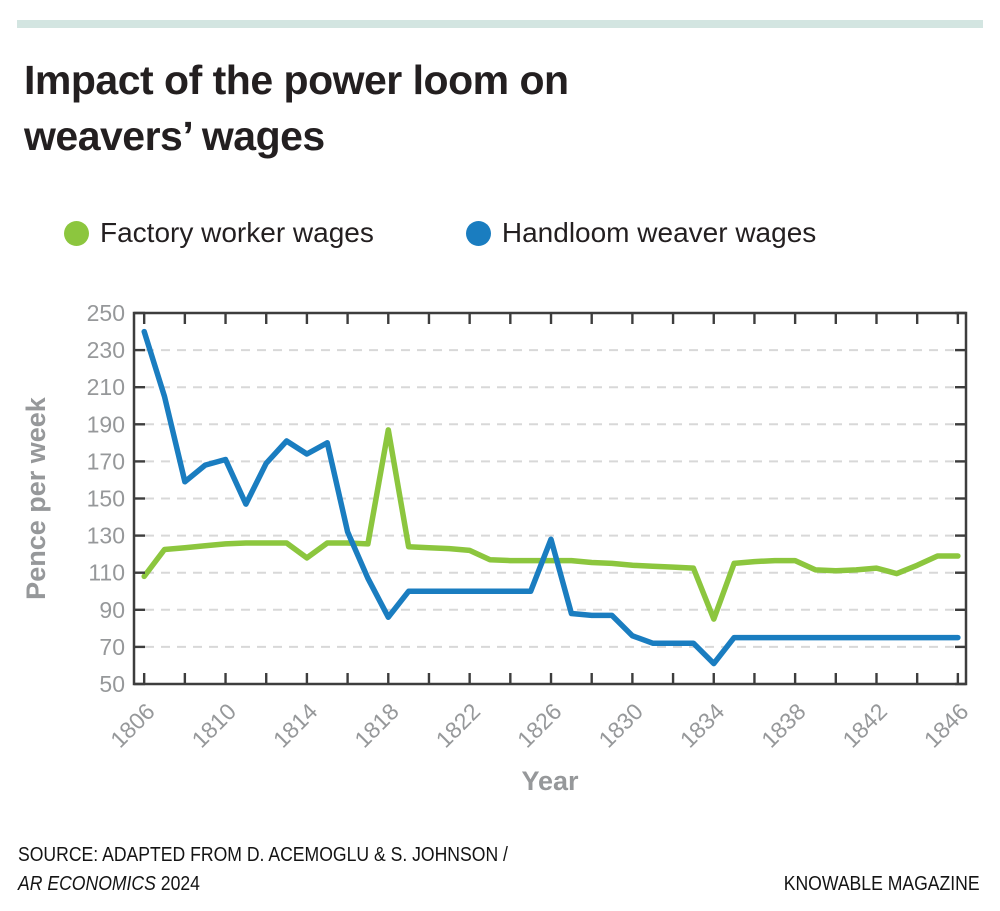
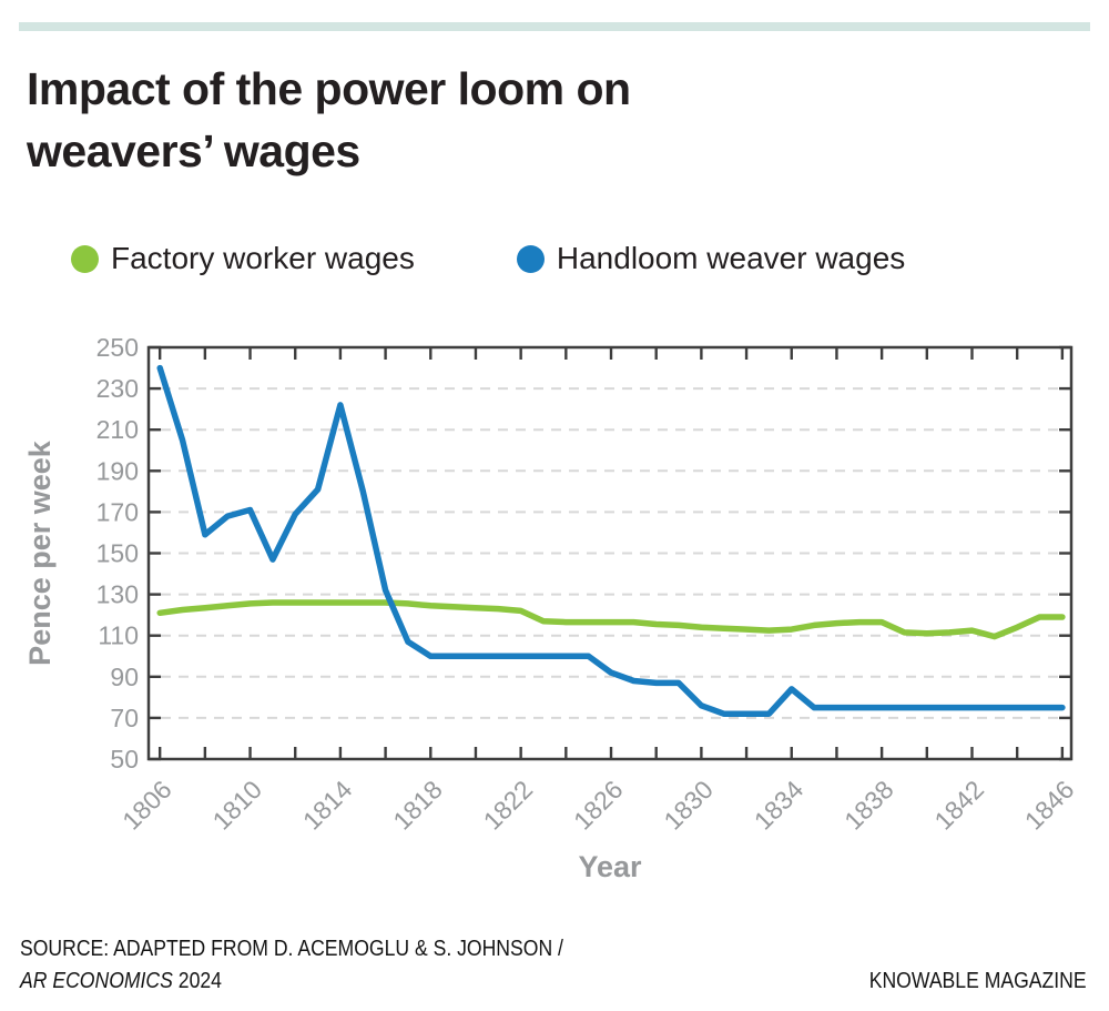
Factory worker wages/1806: 108 -> 121
Factory worker wages/1814: 118 -> 126
Handloom weaver wages/1814: 174 -> 222
Factory worker wages/1818: 187 -> 124
Handloom weaver wages/1818: 86 -> 100
Handloom weaver wages/1826: 128 -> 92
Factory worker wages/1834: 85 -> 113
Handloom weaver wages/1834: 61 -> 84
